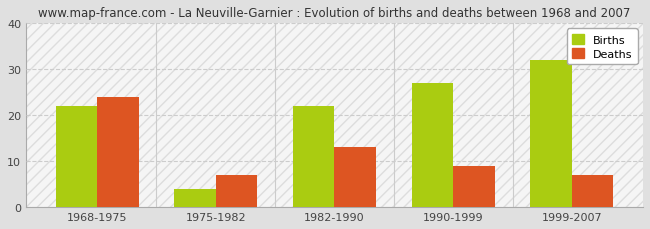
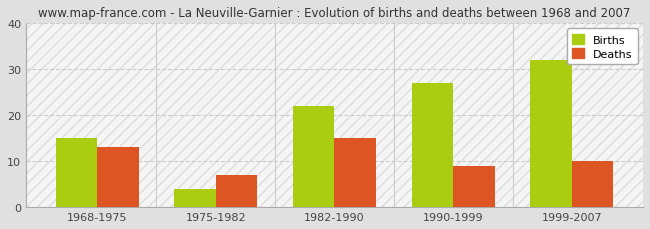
Births/1968-1975: 22 -> 15
Deaths/1968-1975: 24 -> 13
Deaths/1982-1990: 13 -> 15
Deaths/1999-2007: 7 -> 10
